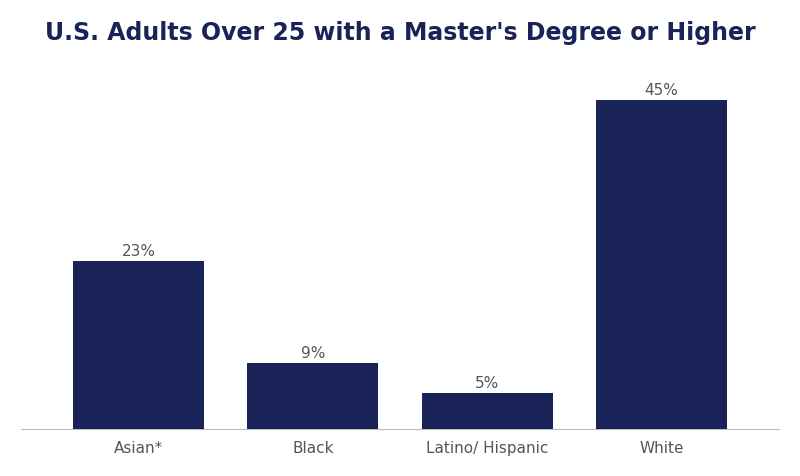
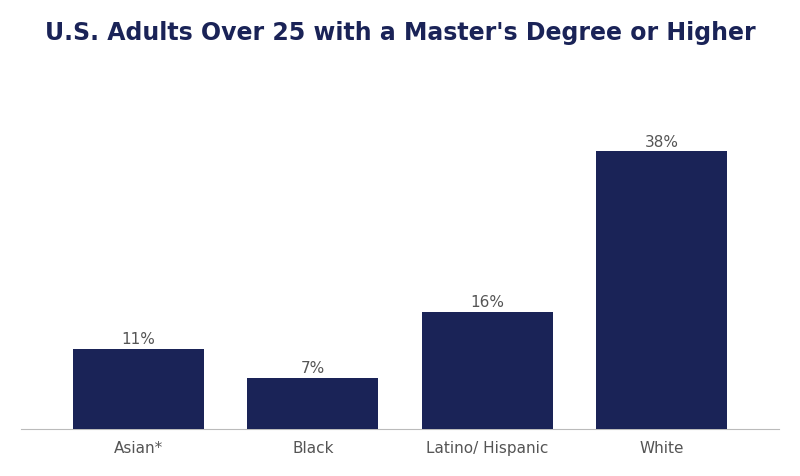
Asian*: 23% -> 11%
Black: 9% -> 7%
Latino/ Hispanic: 5% -> 16%
White: 45% -> 38%
